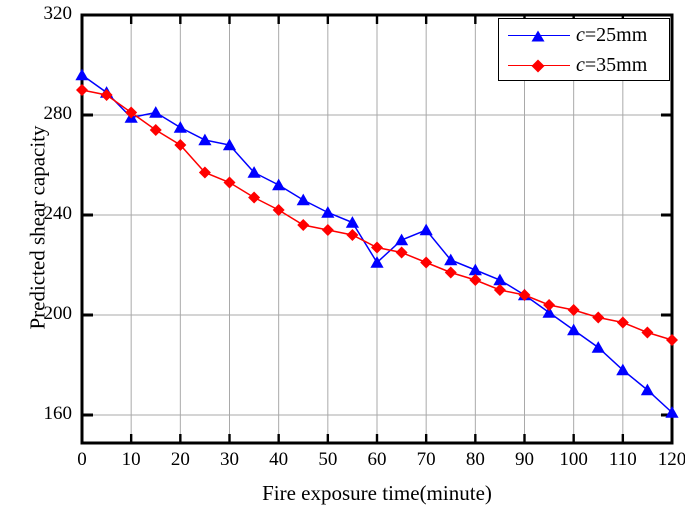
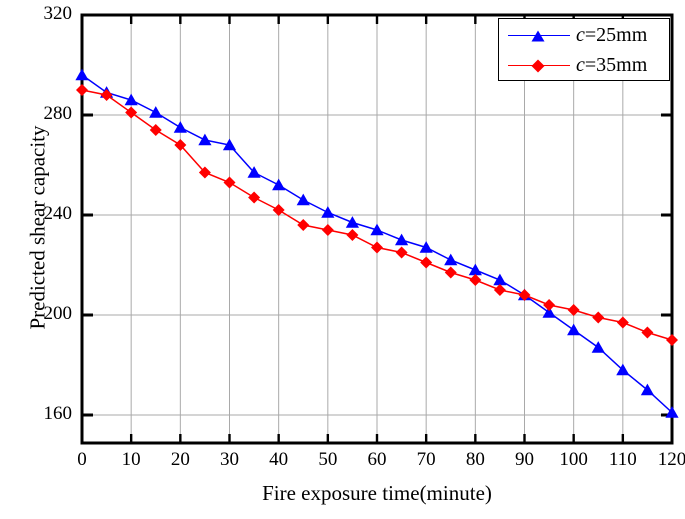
c=25mm/10: 279 -> 286
c=25mm/60: 221 -> 234
c=25mm/70: 234 -> 227
